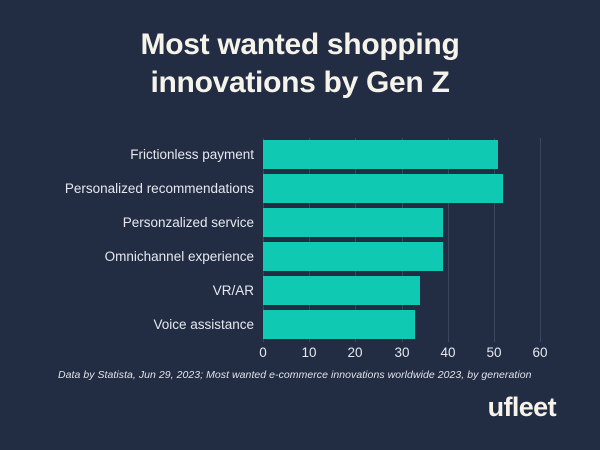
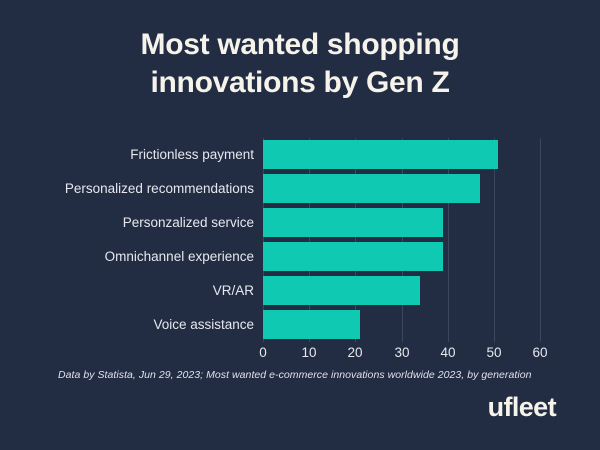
Personalized recommendations: 52 -> 47
Voice assistance: 33 -> 21
